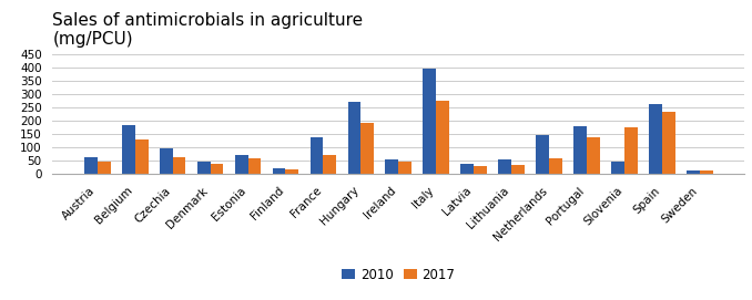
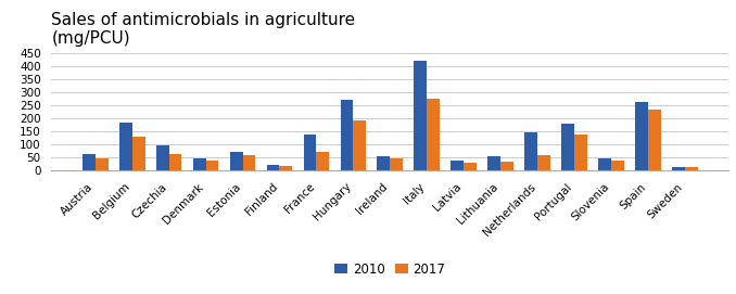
2010/Italy: 395 -> 420
2017/Slovenia: 175 -> 37
